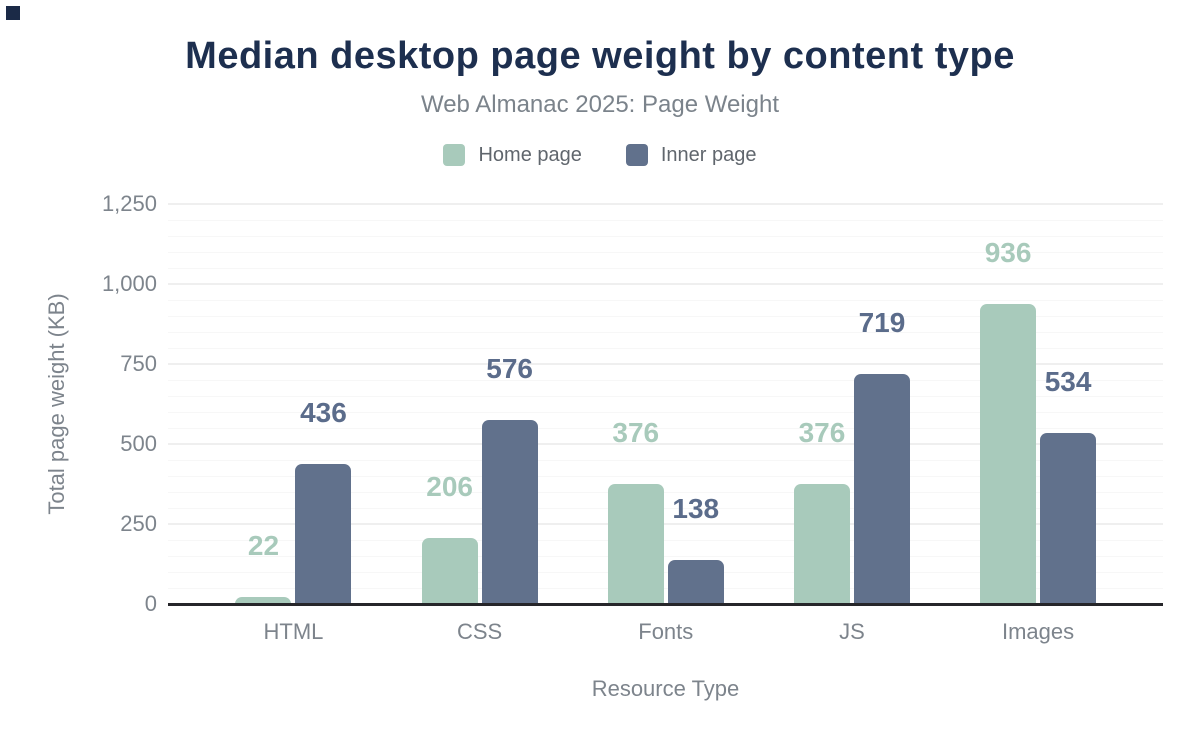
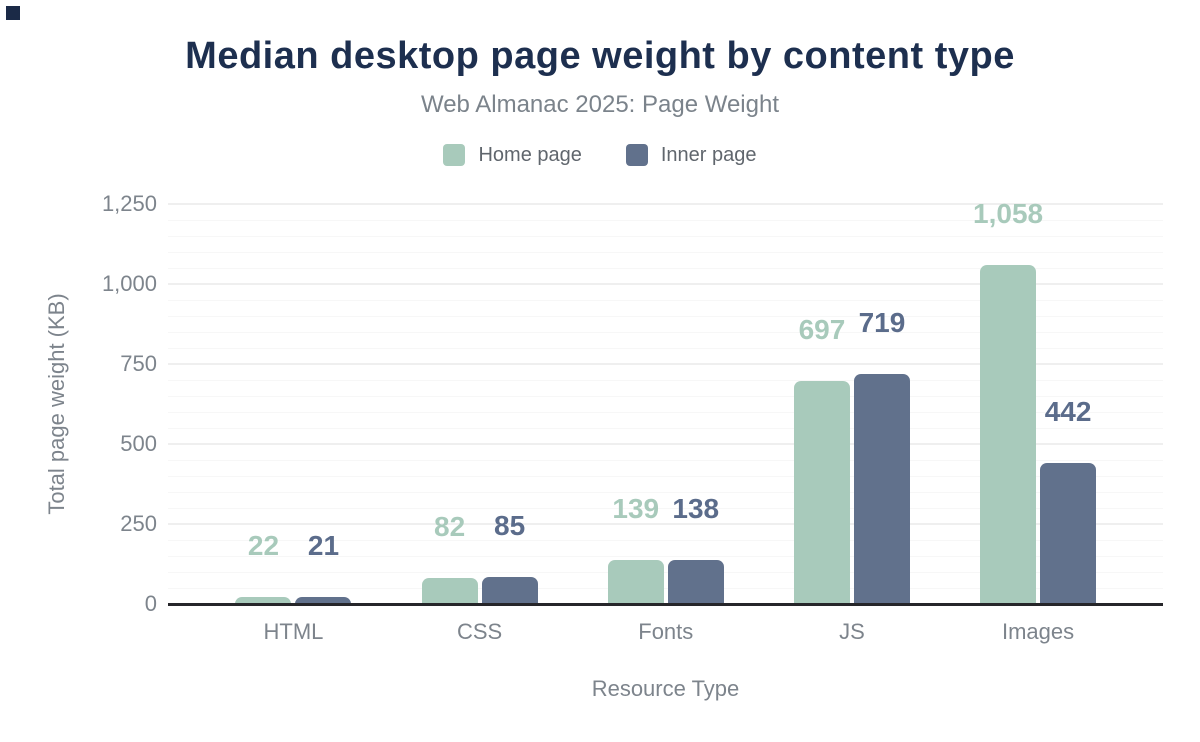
Inner page/HTML: 436 -> 21
Home page/CSS: 206 -> 82
Inner page/CSS: 576 -> 85
Home page/Fonts: 376 -> 139
Home page/JS: 376 -> 697
Home page/Images: 936 -> 1,058
Inner page/Images: 534 -> 442
